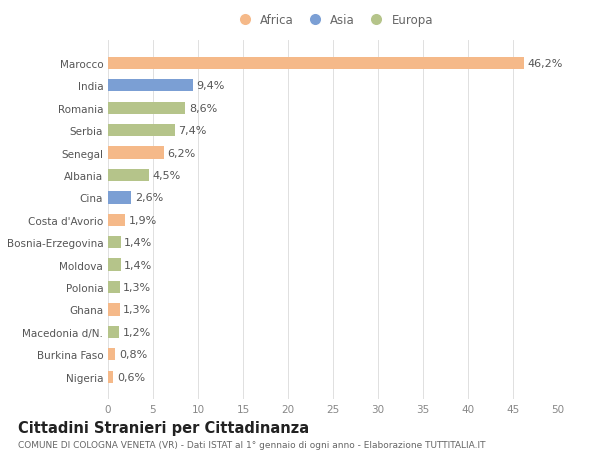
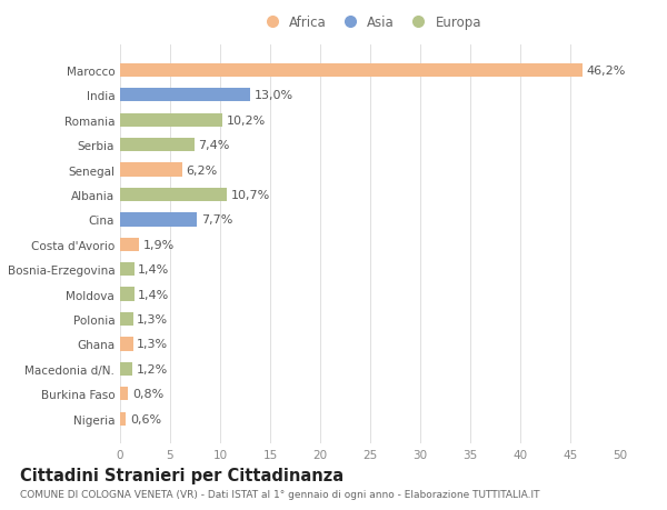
India: 9,4% -> 13,0%
Romania: 8,6% -> 10,2%
Albania: 4,5% -> 10,7%
Cina: 2,6% -> 7,7%
